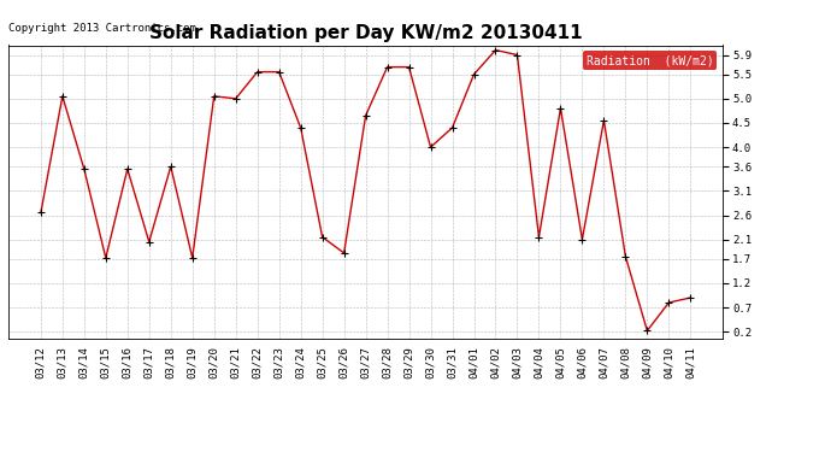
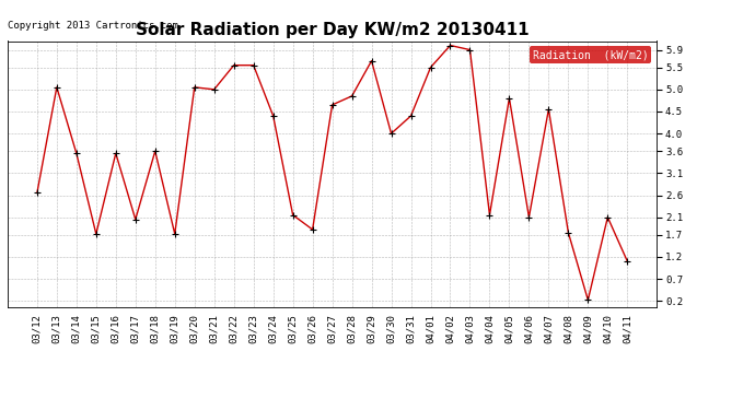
03/28: 5.65 -> 4.85
04/10: 0.80 -> 2.10
04/11: 0.90 -> 1.10
